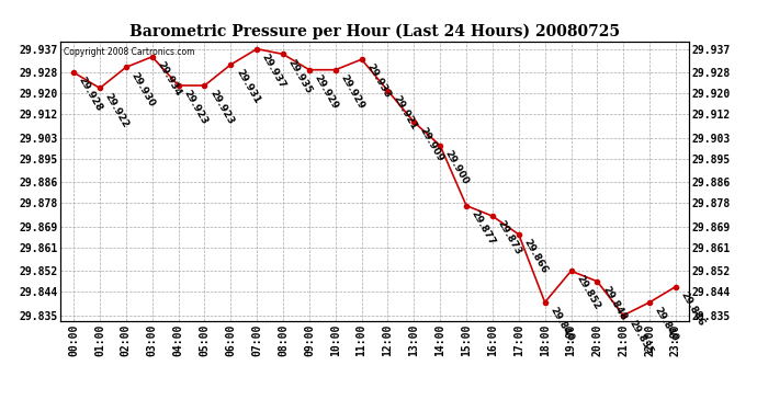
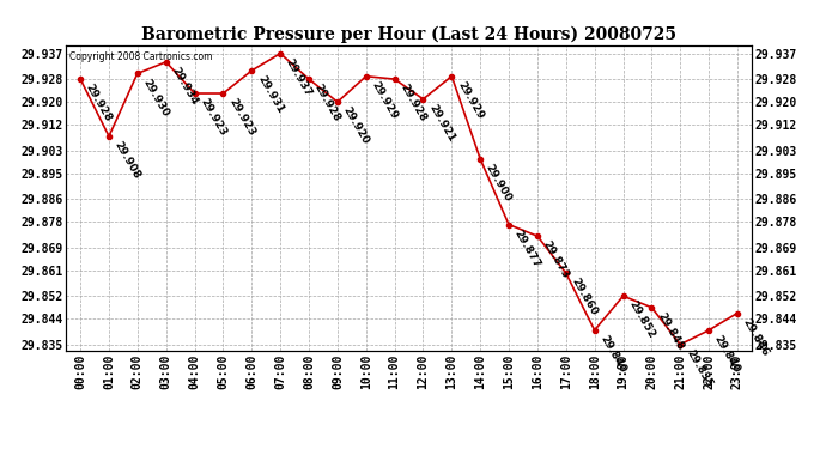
01:00: 29.922 -> 29.908
08:00: 29.935 -> 29.928
09:00: 29.929 -> 29.920
11:00: 29.933 -> 29.928
13:00: 29.909 -> 29.929
17:00: 29.866 -> 29.860
